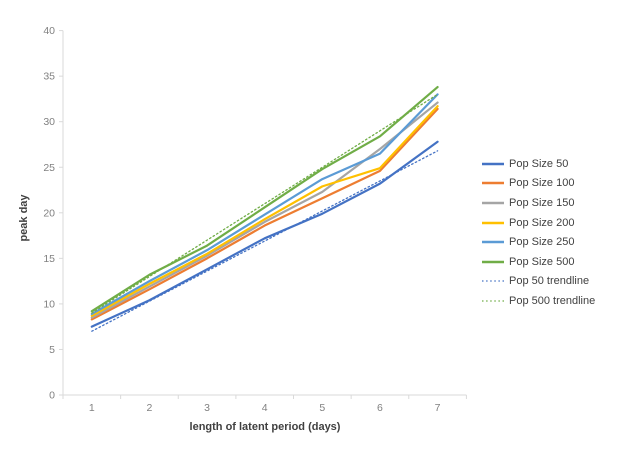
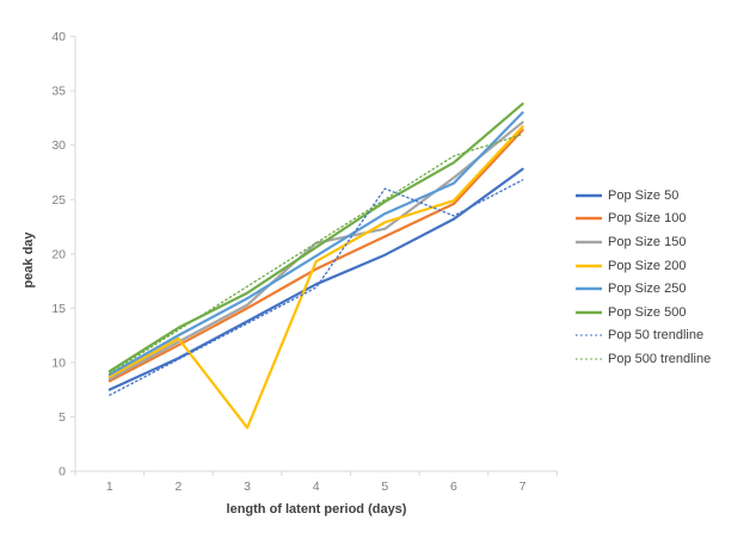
Pop Size 200/3: 16 -> 4
Pop Size 150/4: 19 -> 21
Pop 50 trendline/5: 20 -> 26
Pop 500 trendline/7: 33 -> 31
